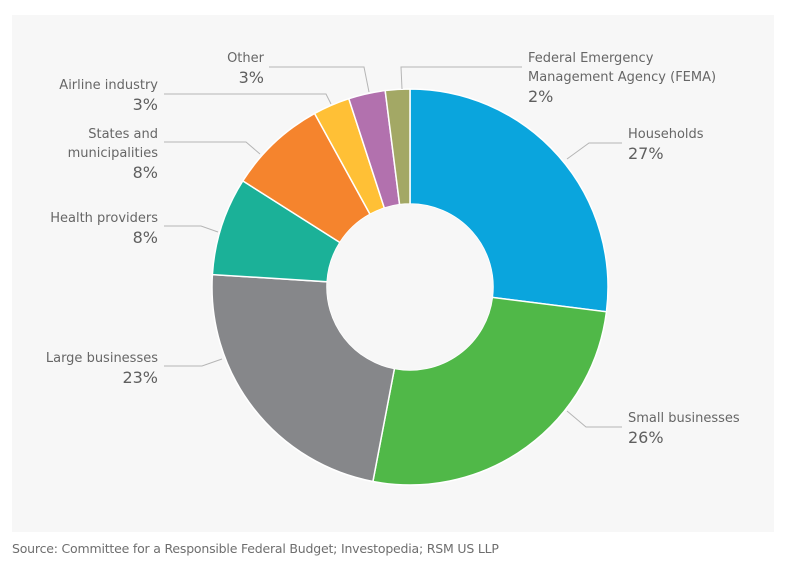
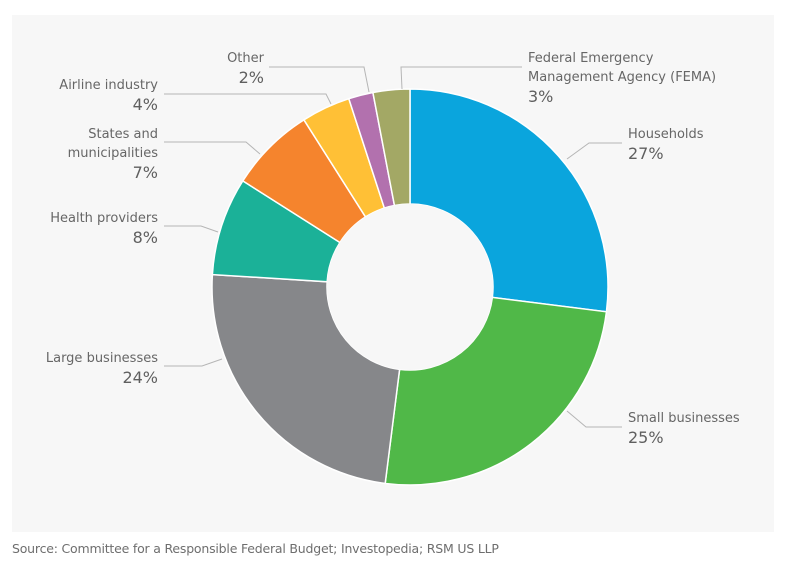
Small businesses: 26% -> 25%
Large businesses: 23% -> 24%
States and municipalities: 8% -> 7%
Airline industry: 3% -> 4%
Other: 3% -> 2%
Federal Emergency Management Agency (FEMA): 2% -> 3%
